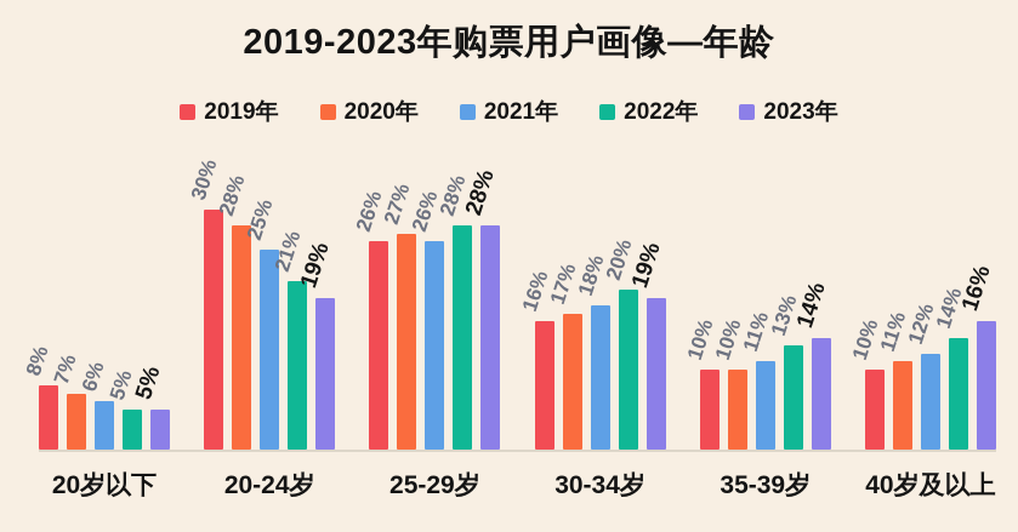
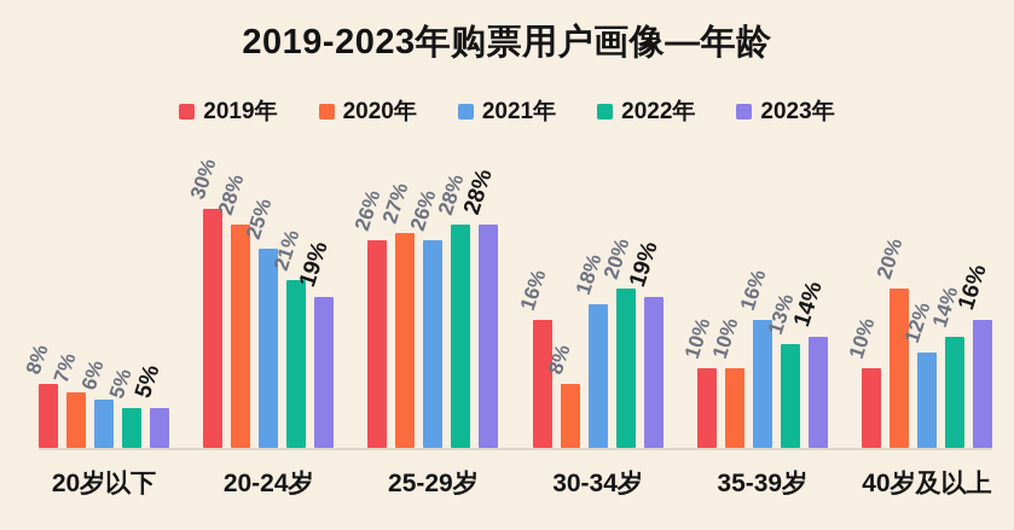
2020年/30-34岁: 17% -> 8%
2021年/35-39岁: 11% -> 16%
2020年/40岁及以上: 11% -> 20%
